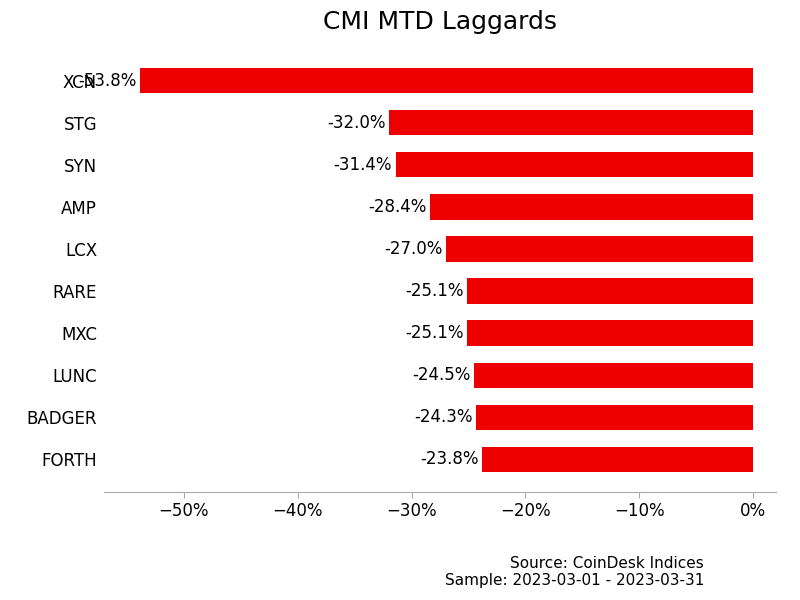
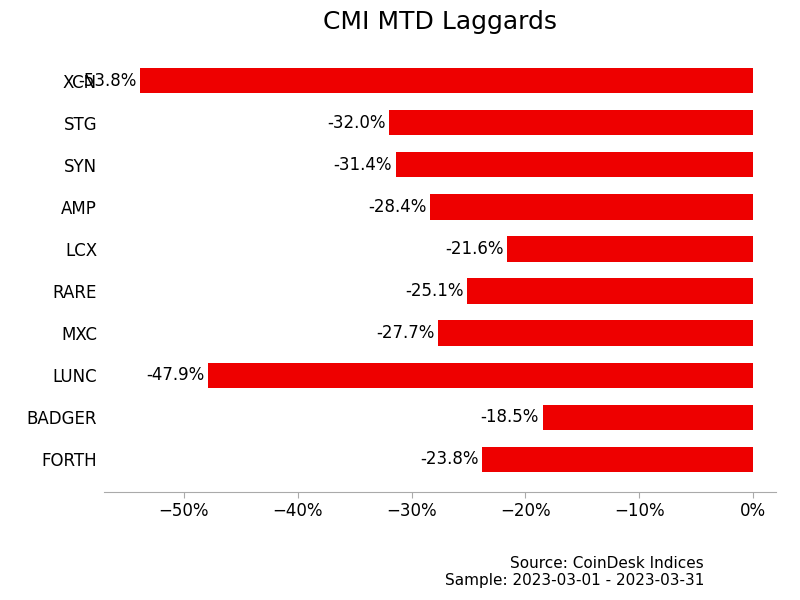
LCX: -27.0% -> -21.6%
MXC: -25.1% -> -27.7%
LUNC: -24.5% -> -47.9%
BADGER: -24.3% -> -18.5%
